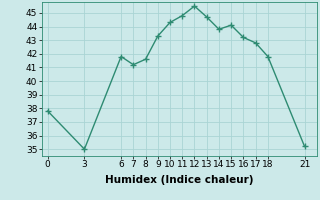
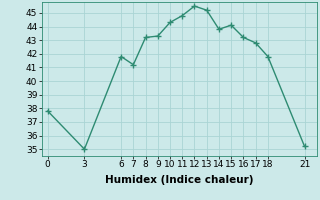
8: 41.6 -> 43.2
13: 44.7 -> 45.2
